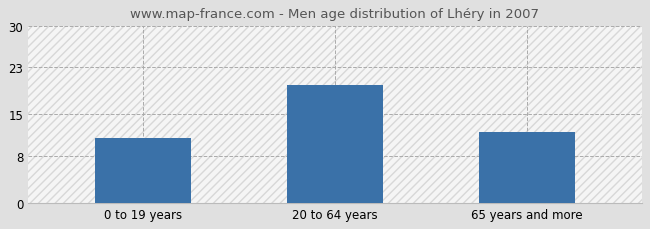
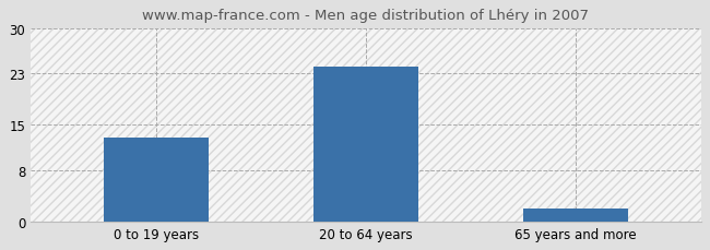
0 to 19 years: 11 -> 13
20 to 64 years: 20 -> 24
65 years and more: 12 -> 2
